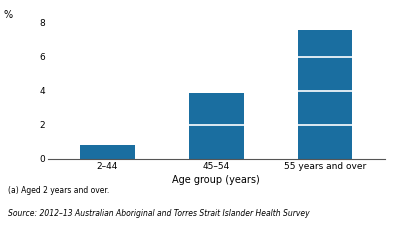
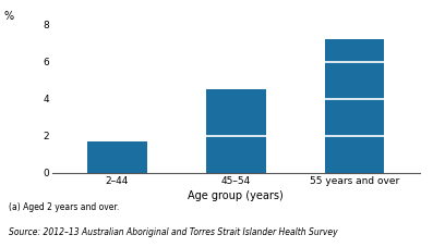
2–44: 0.8 -> 1.7
45–54: 3.9 -> 4.5
55 years and over: 7.6 -> 7.2
